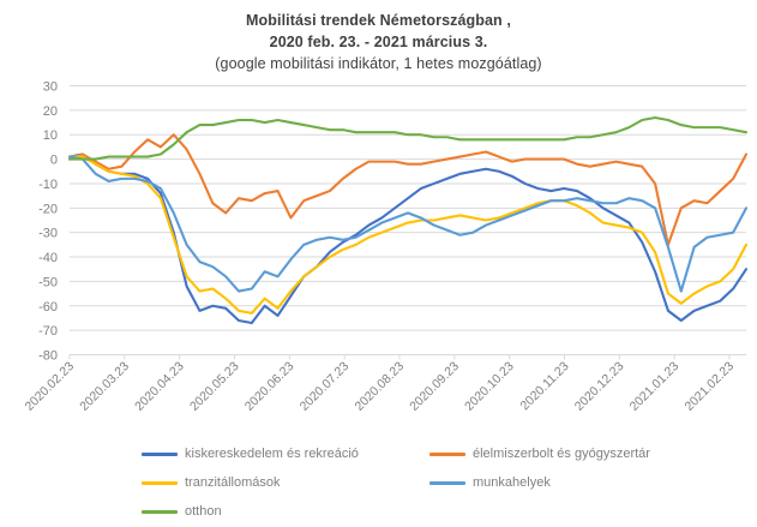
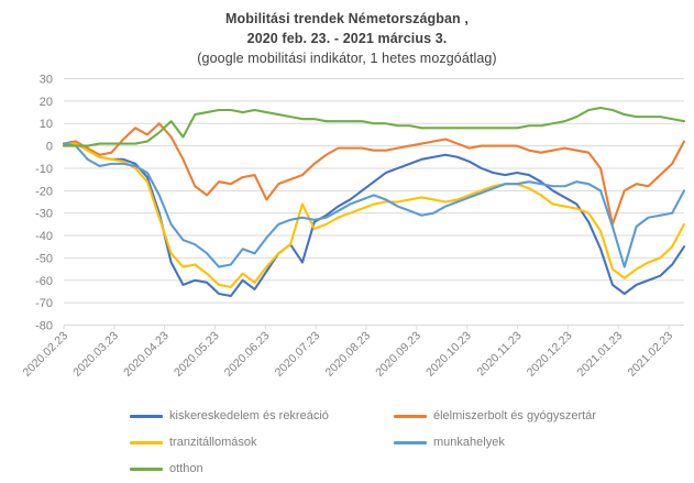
otthon/10: 14 -> 4
kiskereskedelem és rekreáció/20: -38 -> -52
tranzitállomások/20: -40 -> -26
